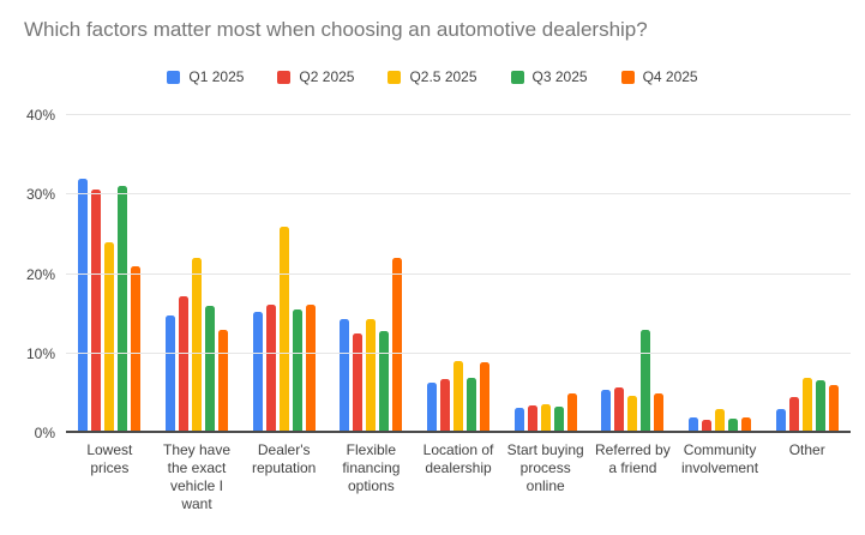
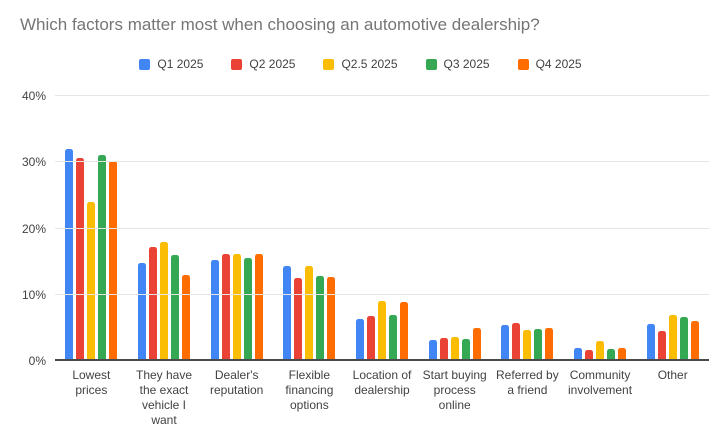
Q4 2025/Lowest prices: 21% -> 30%
Q2.5 2025/They have the exact vehicle I want: 22% -> 18%
Q2.5 2025/Dealer's reputation: 26% -> 16%
Q4 2025/Flexible financing options: 22% -> 13%
Q3 2025/Referred by a friend: 13% -> 5%
Q1 2025/Other: 3% -> 6%
